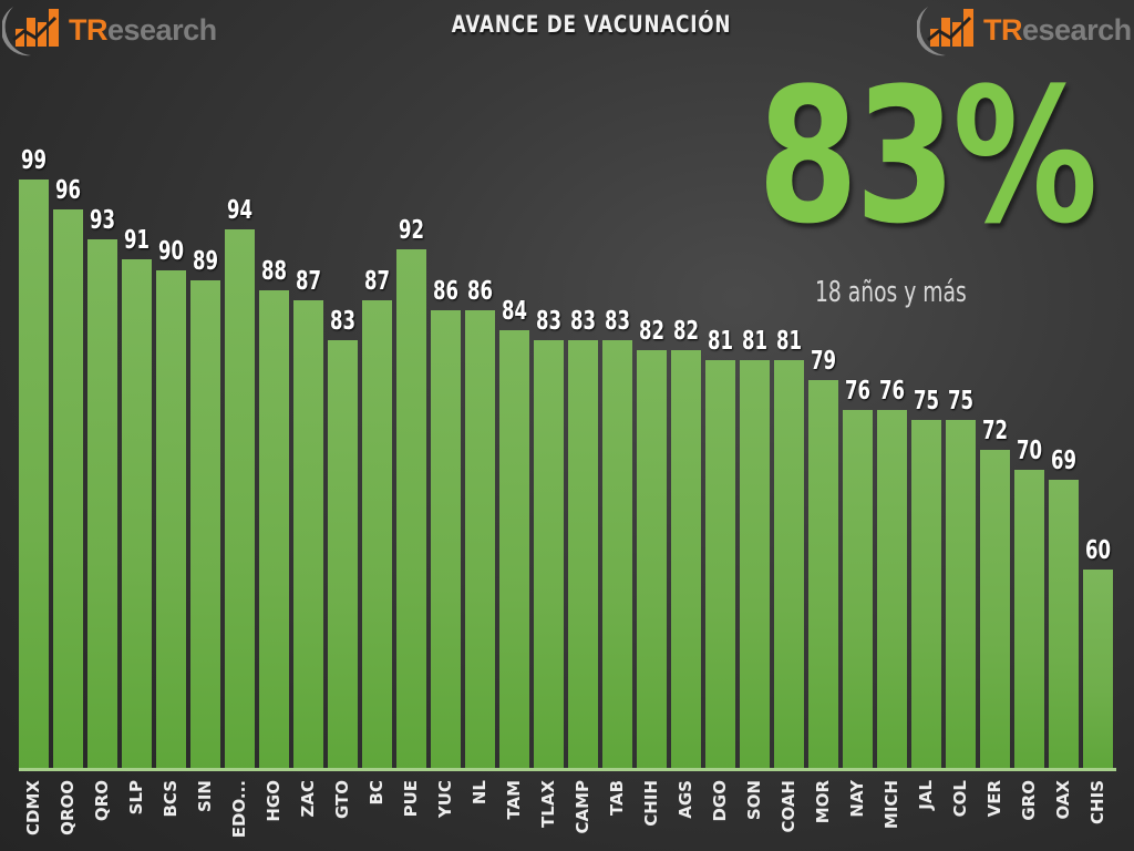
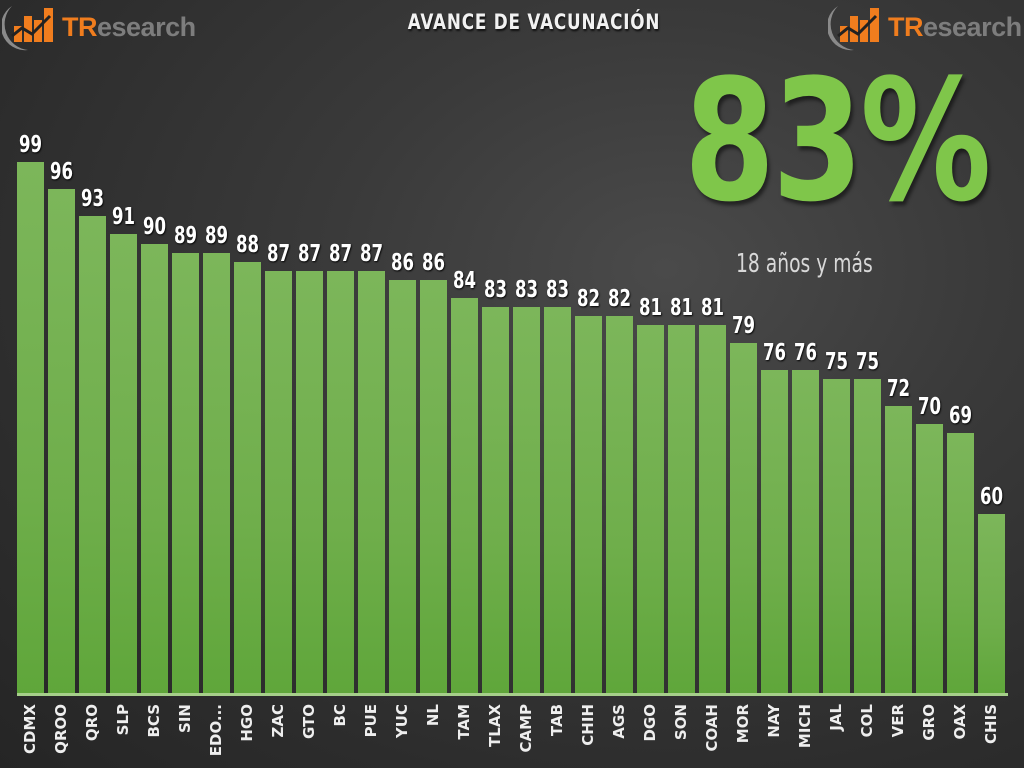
EDO...: 94 -> 89
GTO: 83 -> 87
PUE: 92 -> 87
